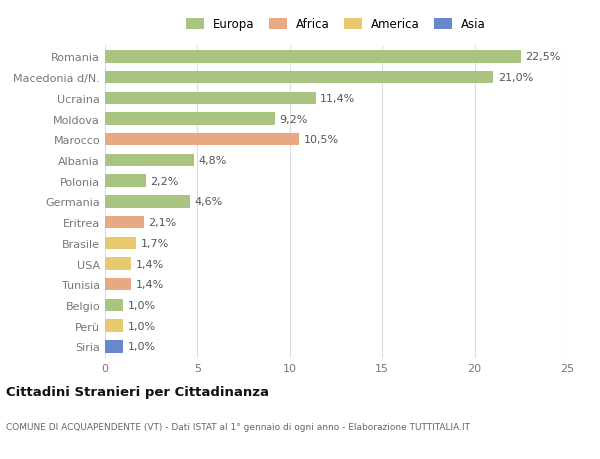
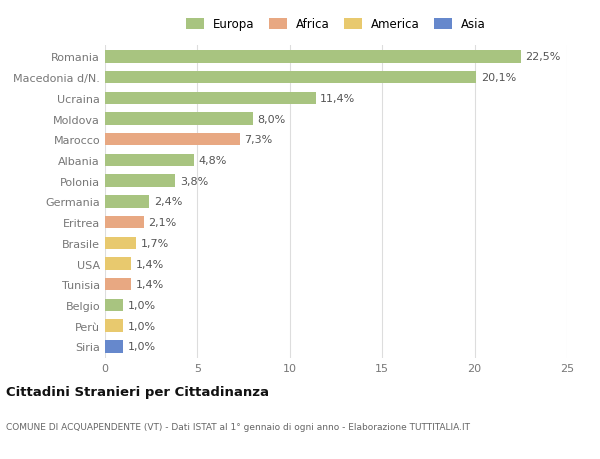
Macedonia d/N.: 21,0% -> 20,1%
Moldova: 9,2% -> 8,0%
Marocco: 10,5% -> 7,3%
Polonia: 2,2% -> 3,8%
Germania: 4,6% -> 2,4%
